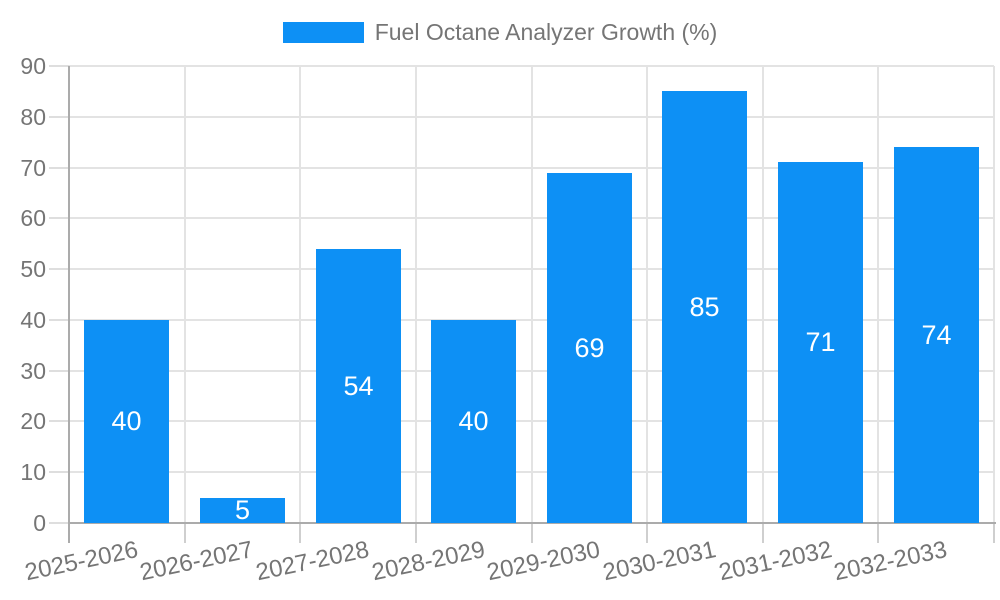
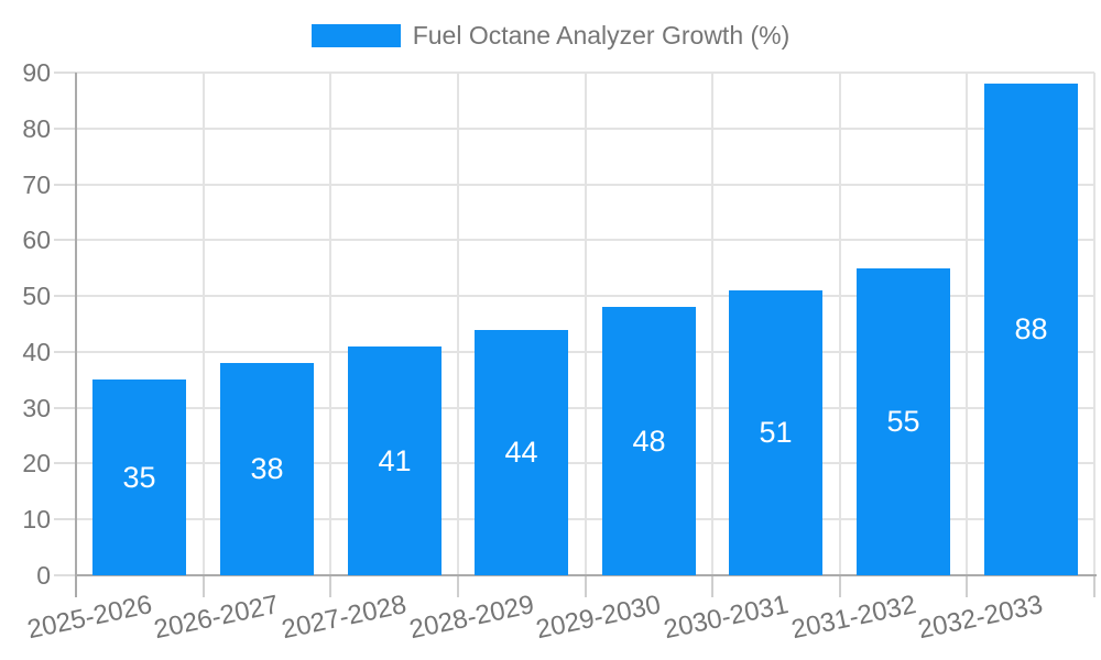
2025-2026: 40 -> 35
2026-2027: 5 -> 38
2027-2028: 54 -> 41
2028-2029: 40 -> 44
2029-2030: 69 -> 48
2030-2031: 85 -> 51
2031-2032: 71 -> 55
2032-2033: 74 -> 88
